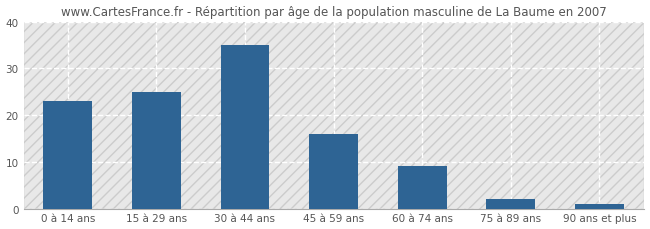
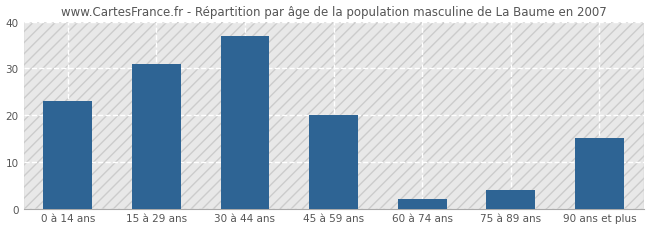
15 à 29 ans: 25 -> 31
30 à 44 ans: 35 -> 37
45 à 59 ans: 16 -> 20
60 à 74 ans: 9 -> 2
75 à 89 ans: 2 -> 4
90 ans et plus: 1 -> 15
